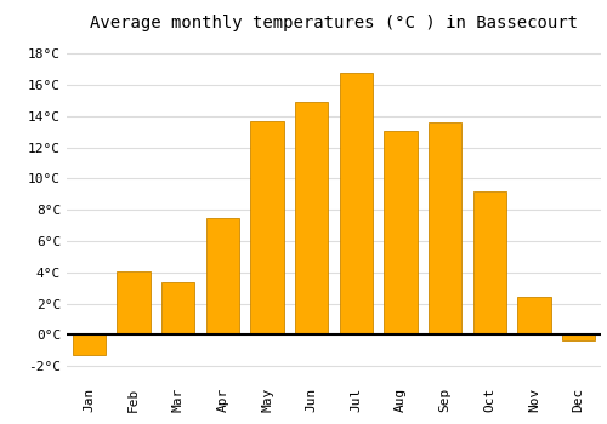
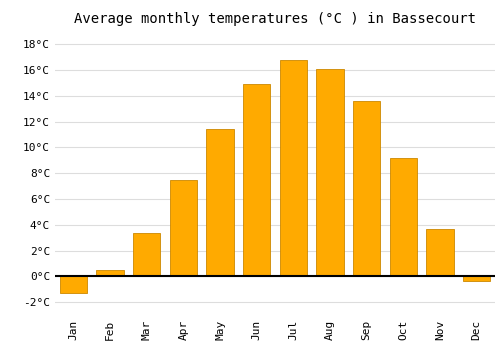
Feb: 4.1°C -> 0.5°C
May: 13.7°C -> 11.4°C
Aug: 13.1°C -> 16.1°C
Nov: 2.4°C -> 3.7°C
